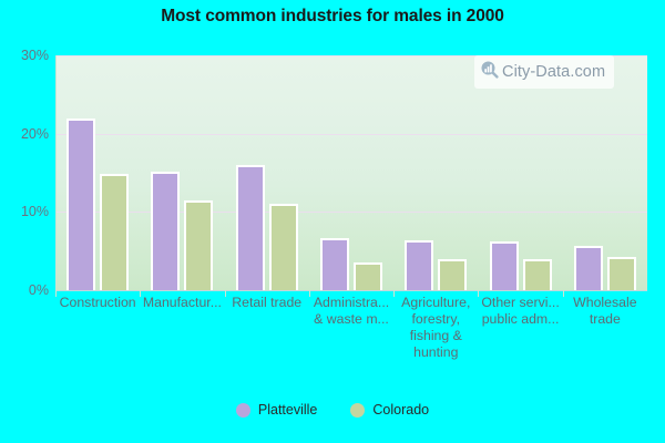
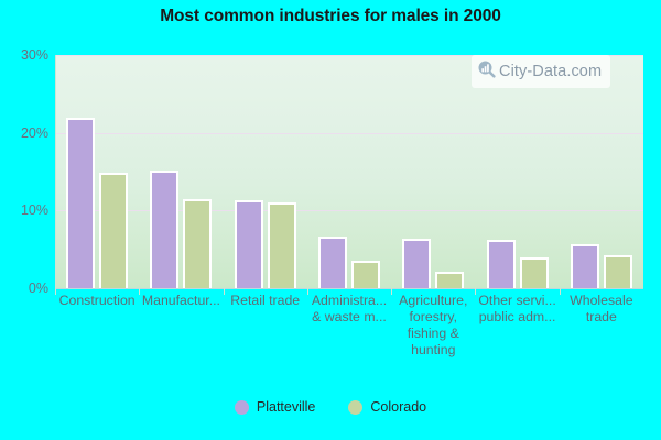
Platteville/Retail trade: 16% -> 11%
Colorado/Agriculture, forestry, fishing & hunting: 4% -> 2%
